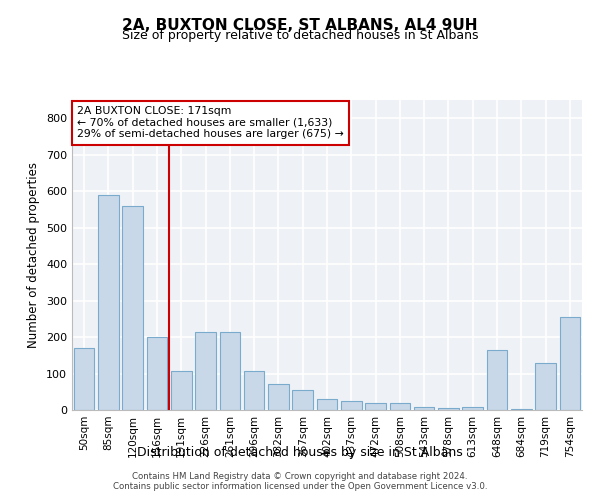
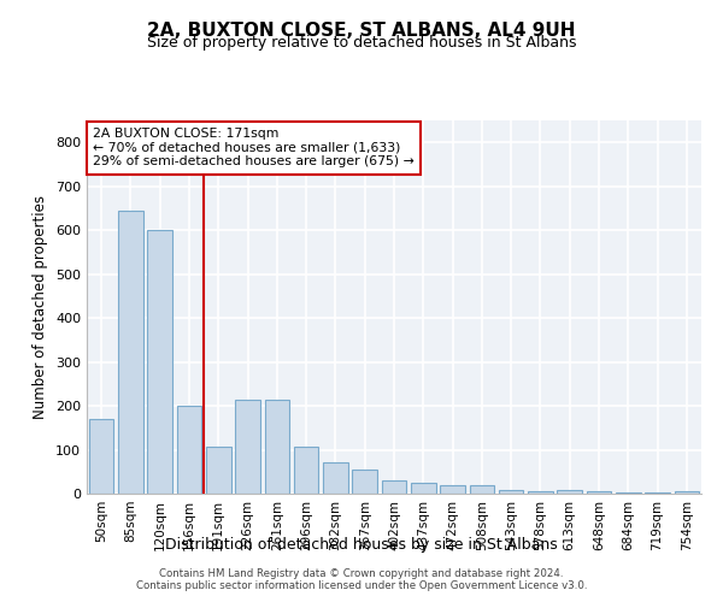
85sqm: 590 -> 645
120sqm: 560 -> 600
648sqm: 165 -> 5
719sqm: 130 -> 2
754sqm: 255 -> 5
